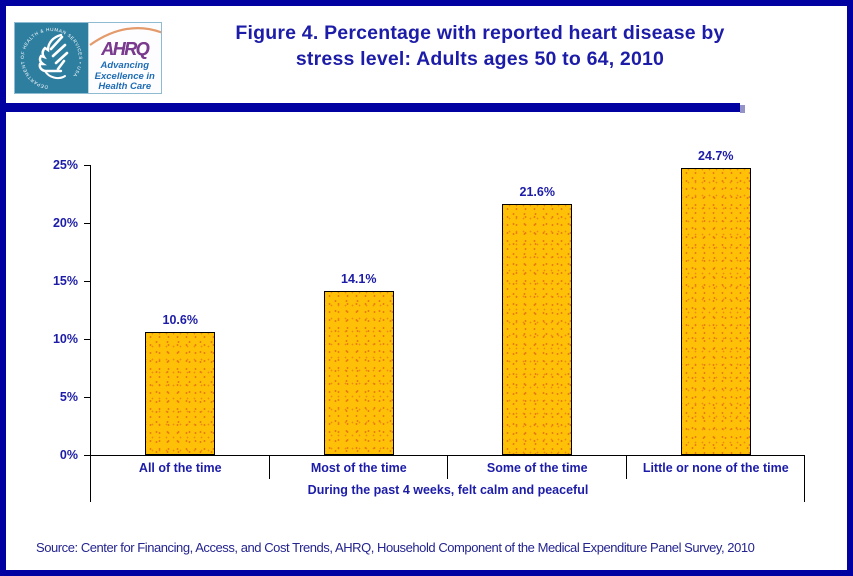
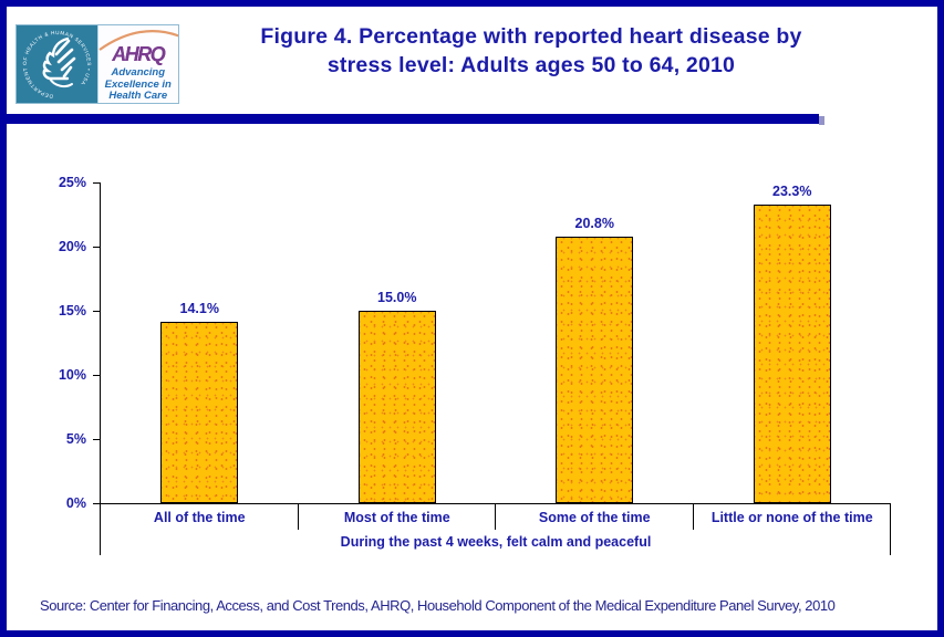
All of the time: 10.6% -> 14.1%
Most of the time: 14.1% -> 15.0%
Some of the time: 21.6% -> 20.8%
Little or none of the time: 24.7% -> 23.3%
